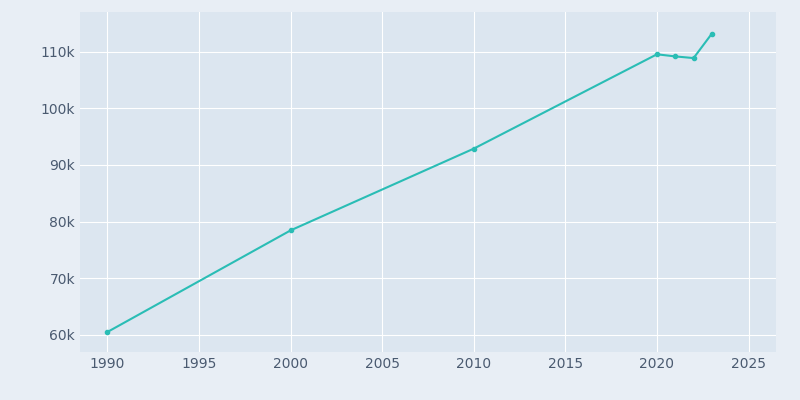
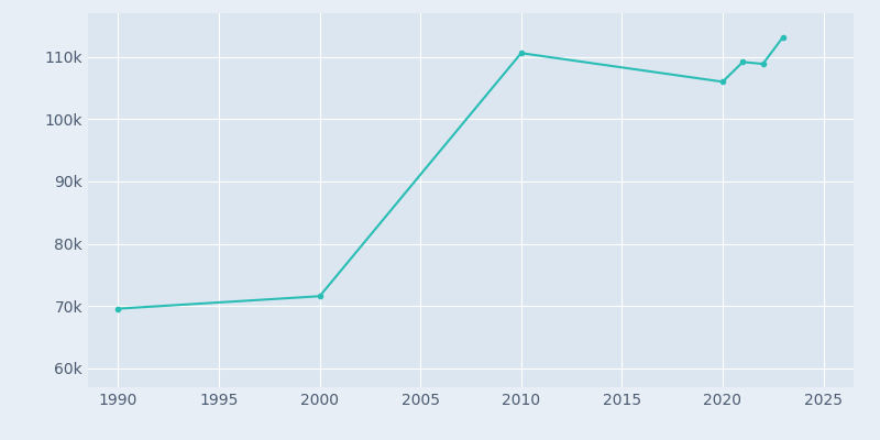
1990: 60.5k -> 69.6k
2000: 78.5k -> 71.6k
2010: 92.9k -> 110.6k
2020: 109.5k -> 106.0k
